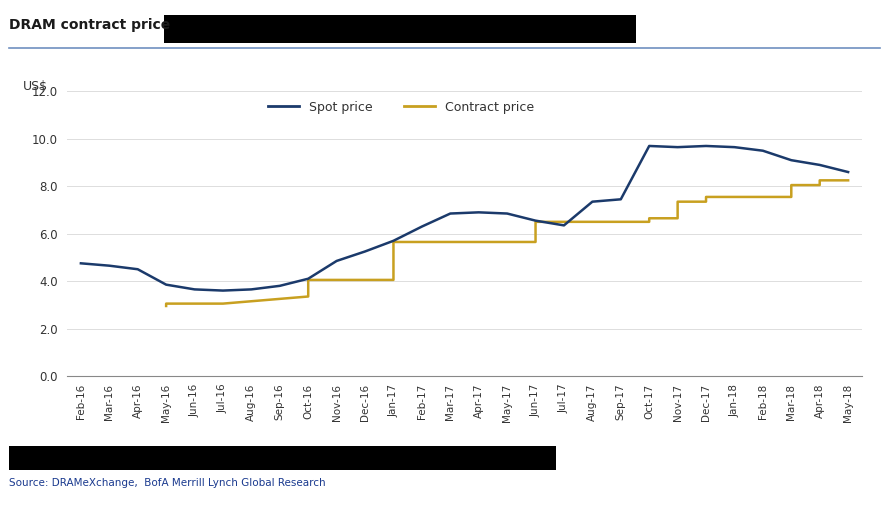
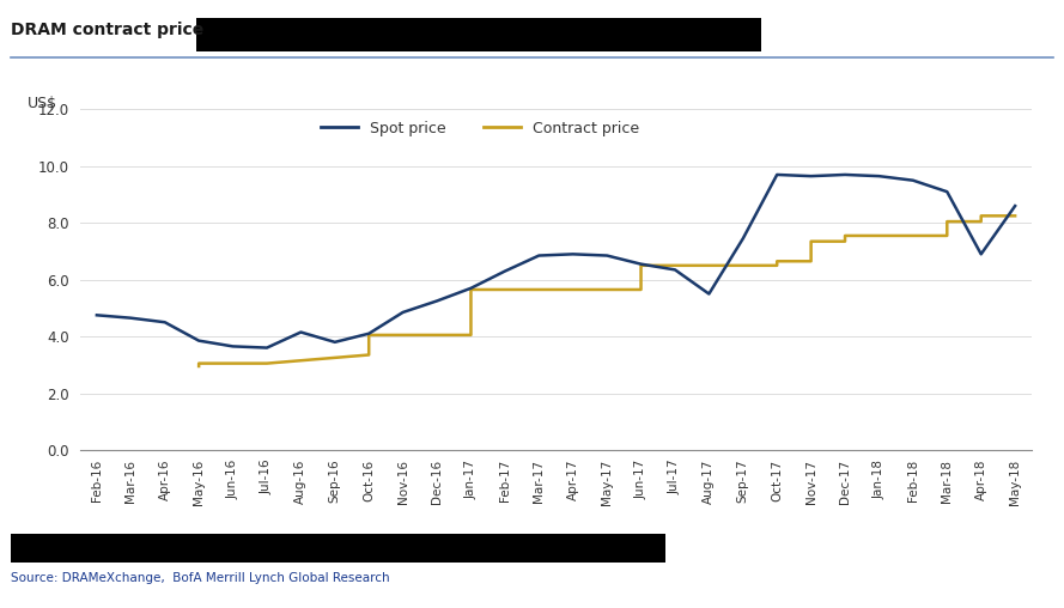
Spot price/Aug-16: 3.65 -> 4.15
Spot price/Aug-17: 7.35 -> 5.50
Spot price/Apr-18: 8.90 -> 6.90
